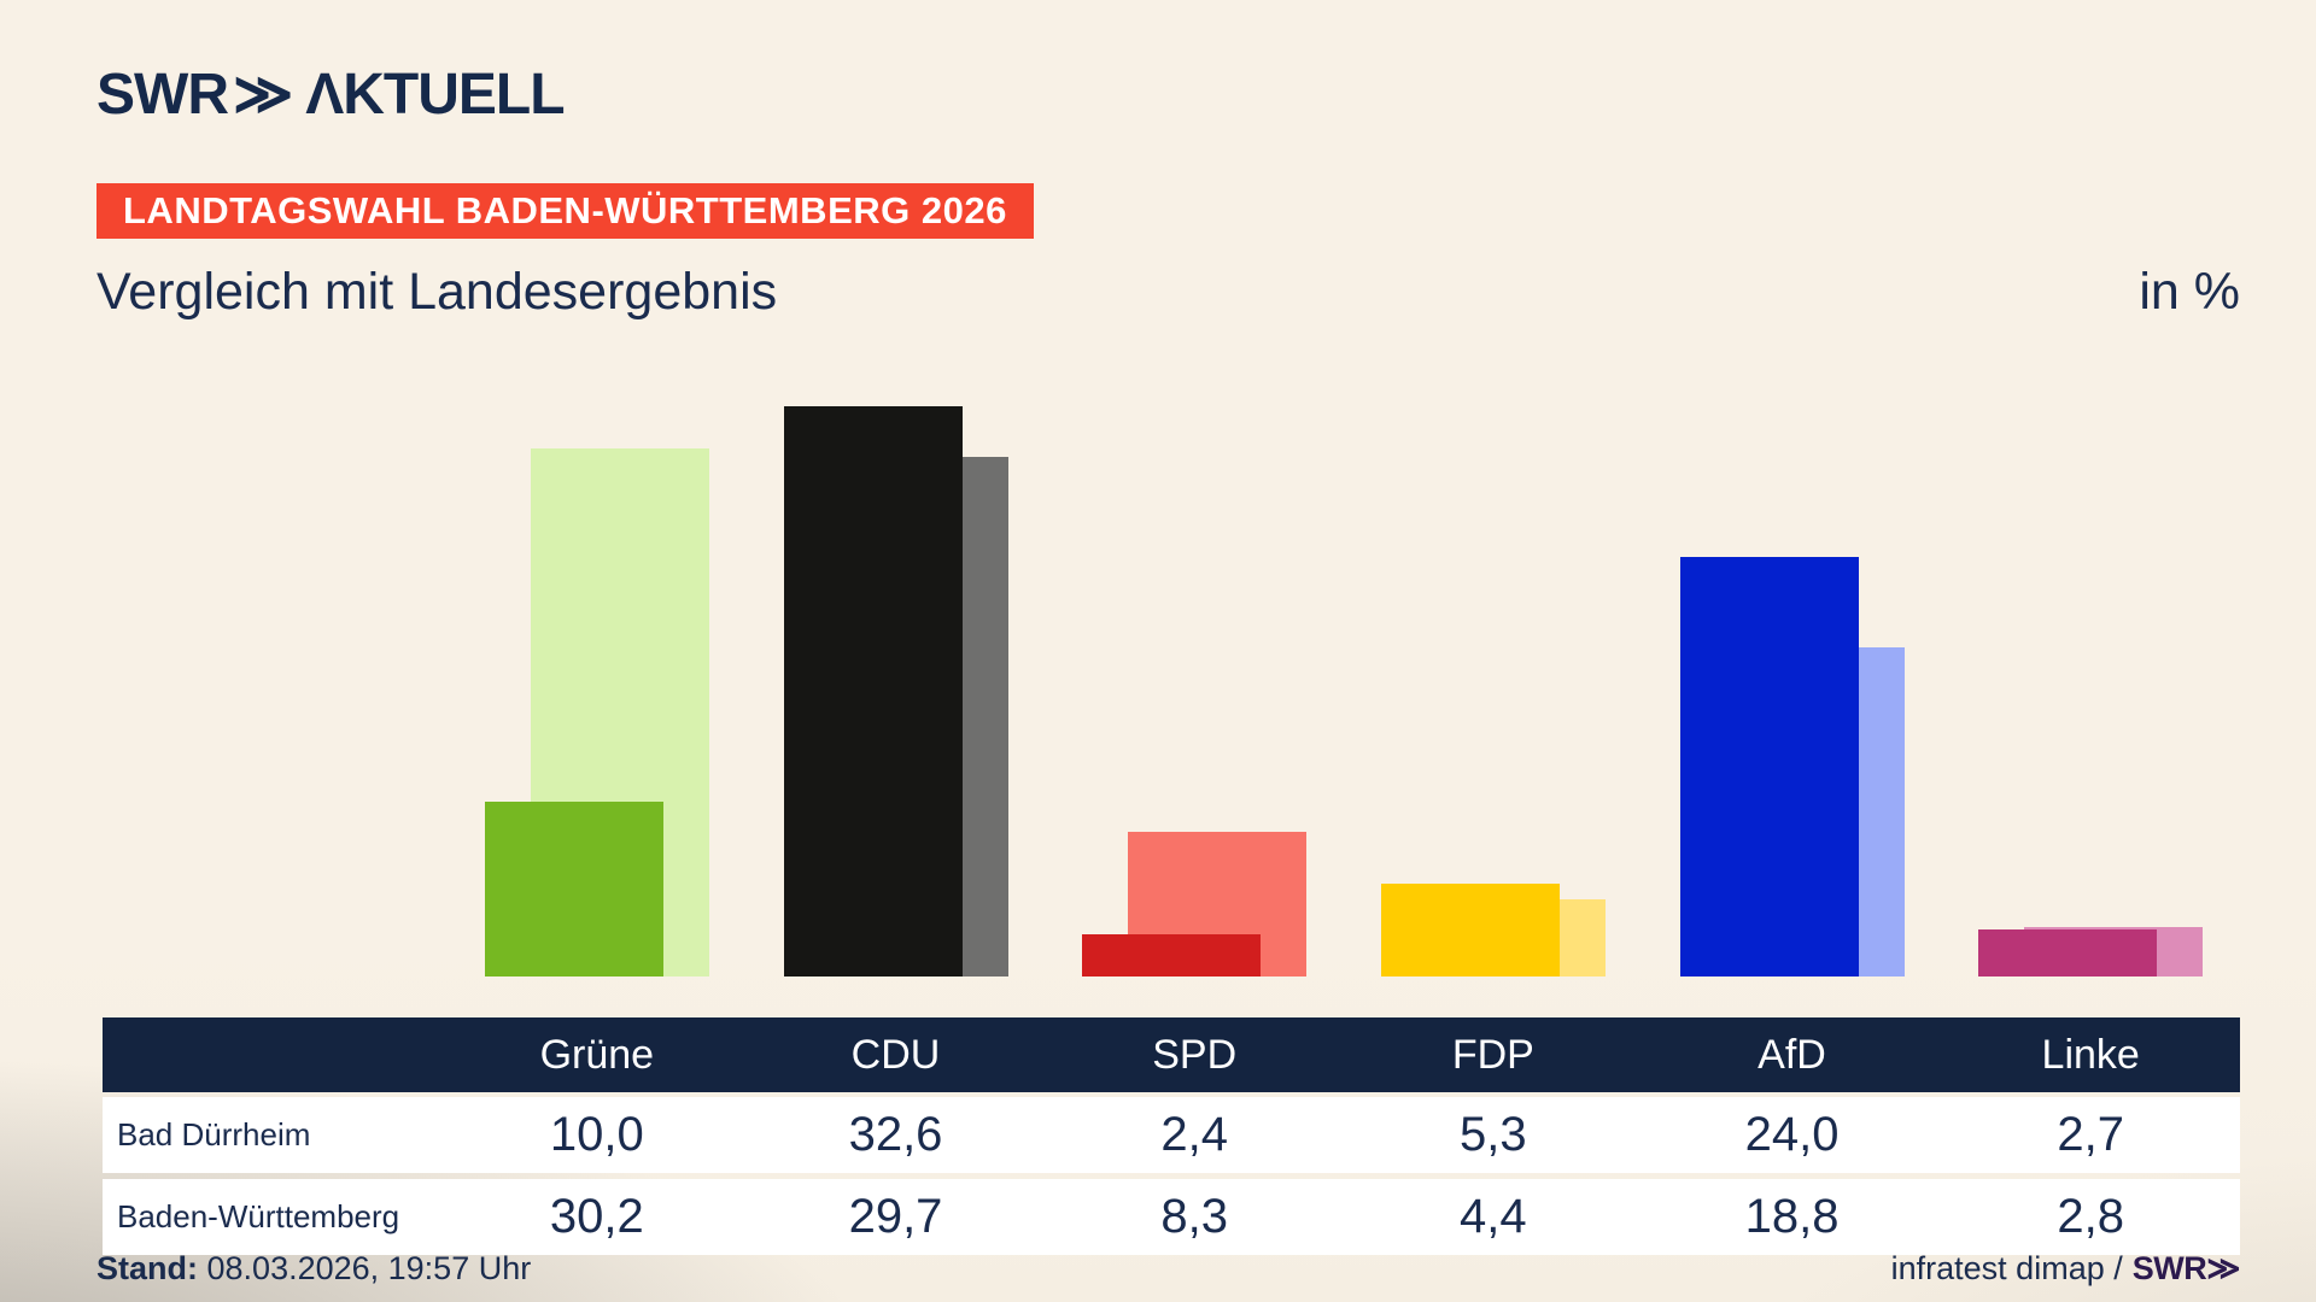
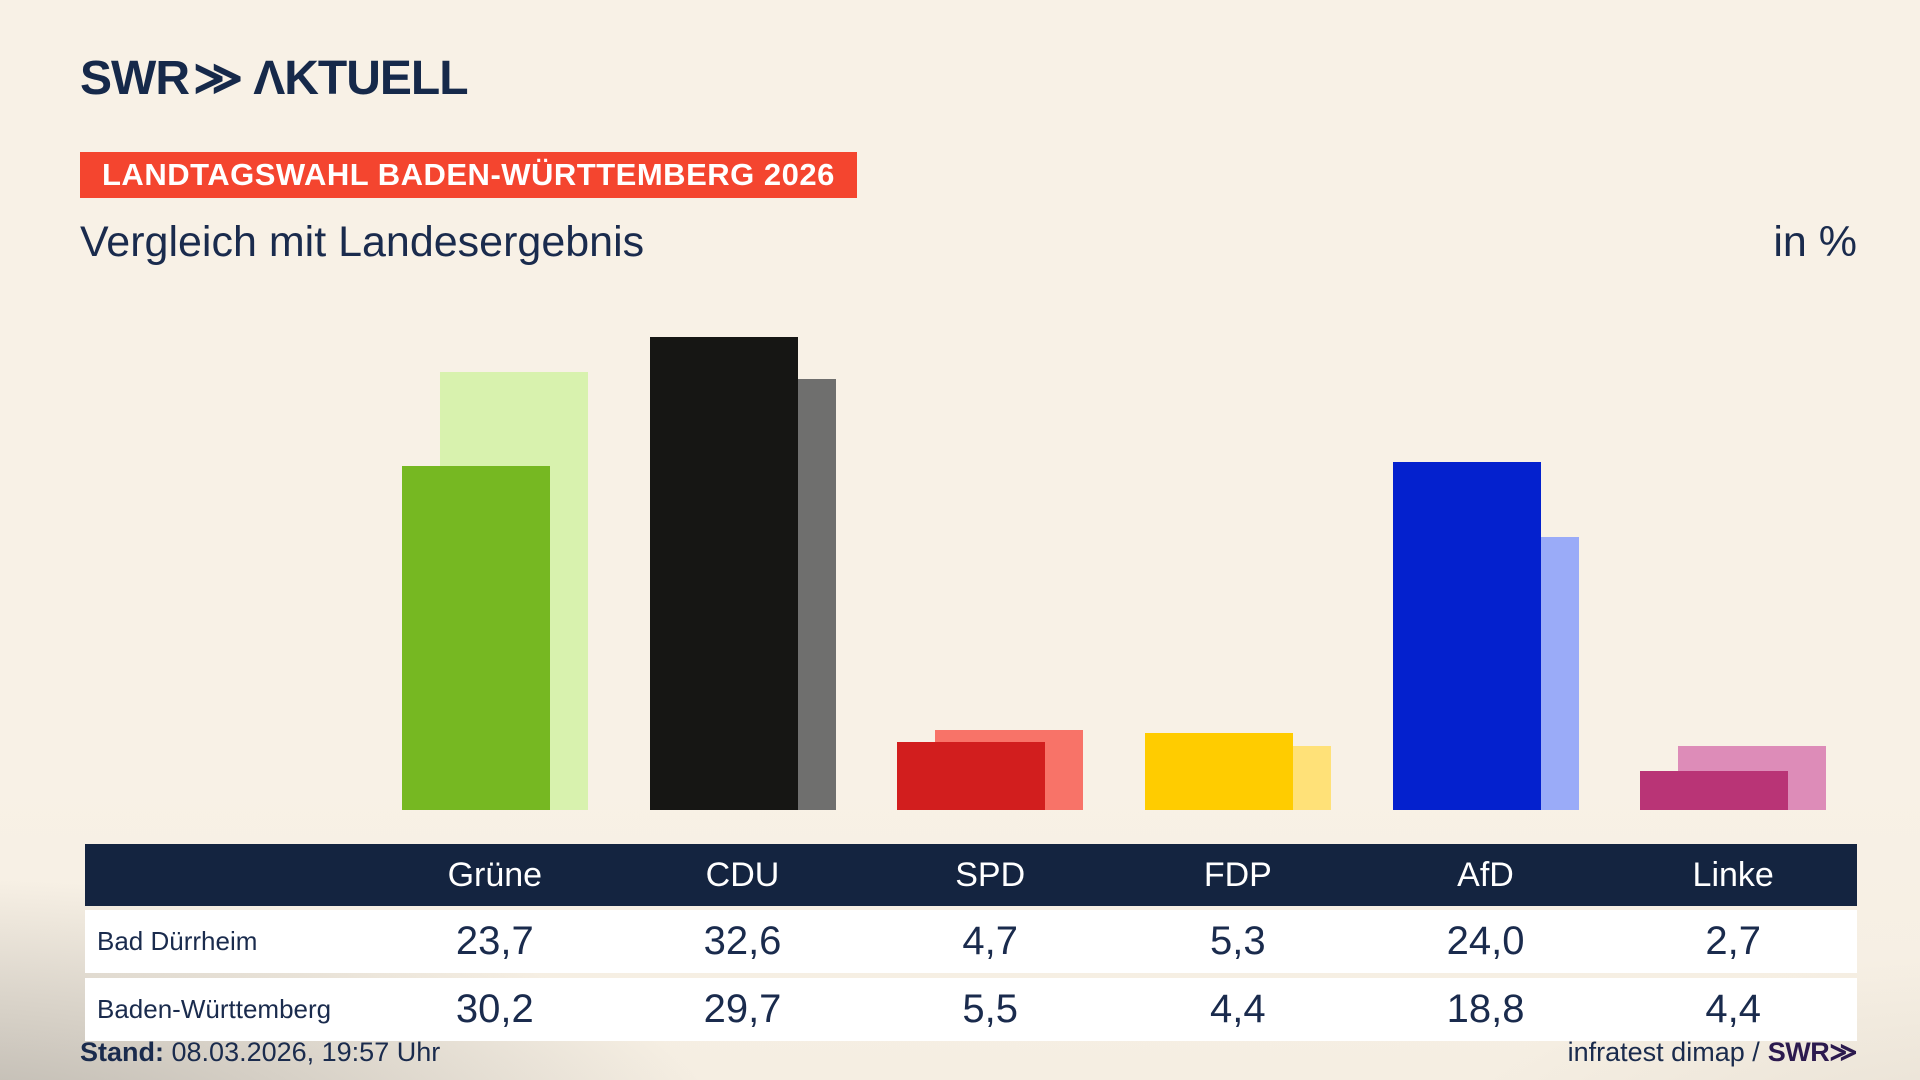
Bad Dürrheim/Grüne: 10,0 -> 23,7
Bad Dürrheim/SPD: 2,4 -> 4,7
Baden-Württemberg/SPD: 8,3 -> 5,5
Baden-Württemberg/Linke: 2,8 -> 4,4
